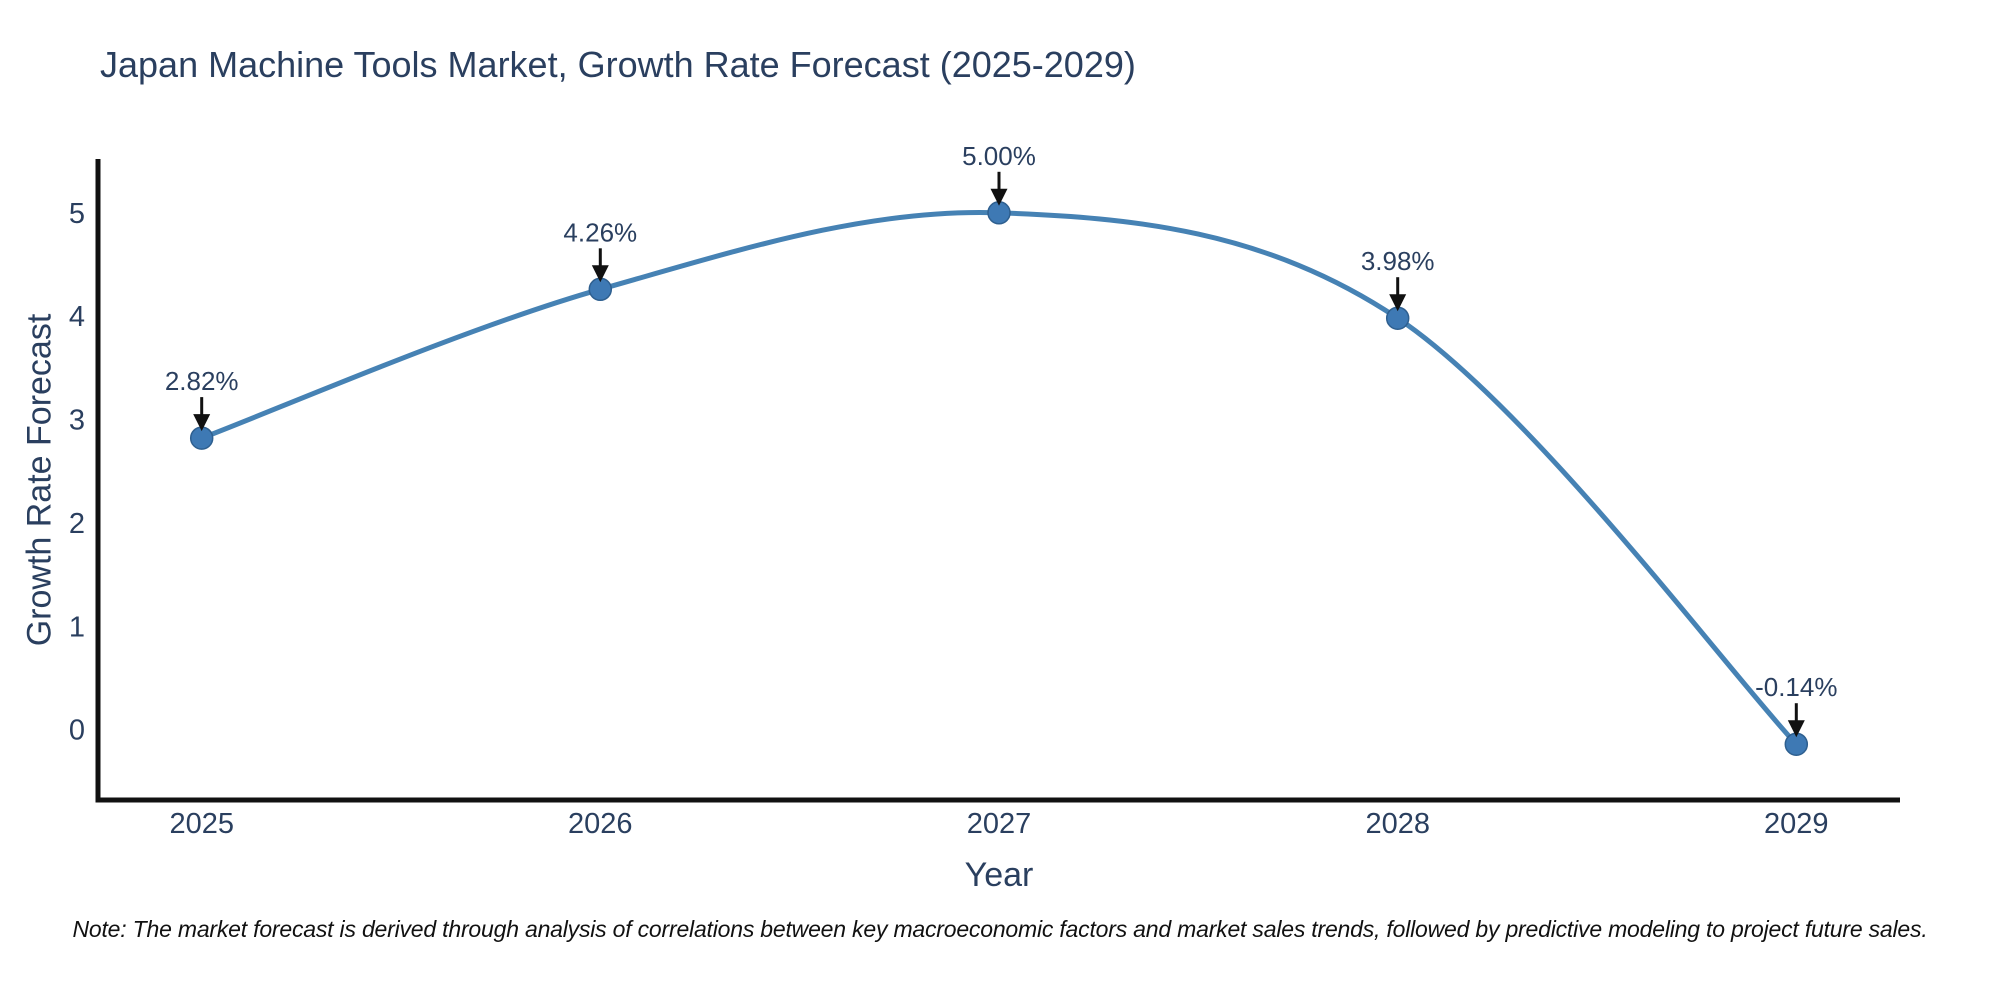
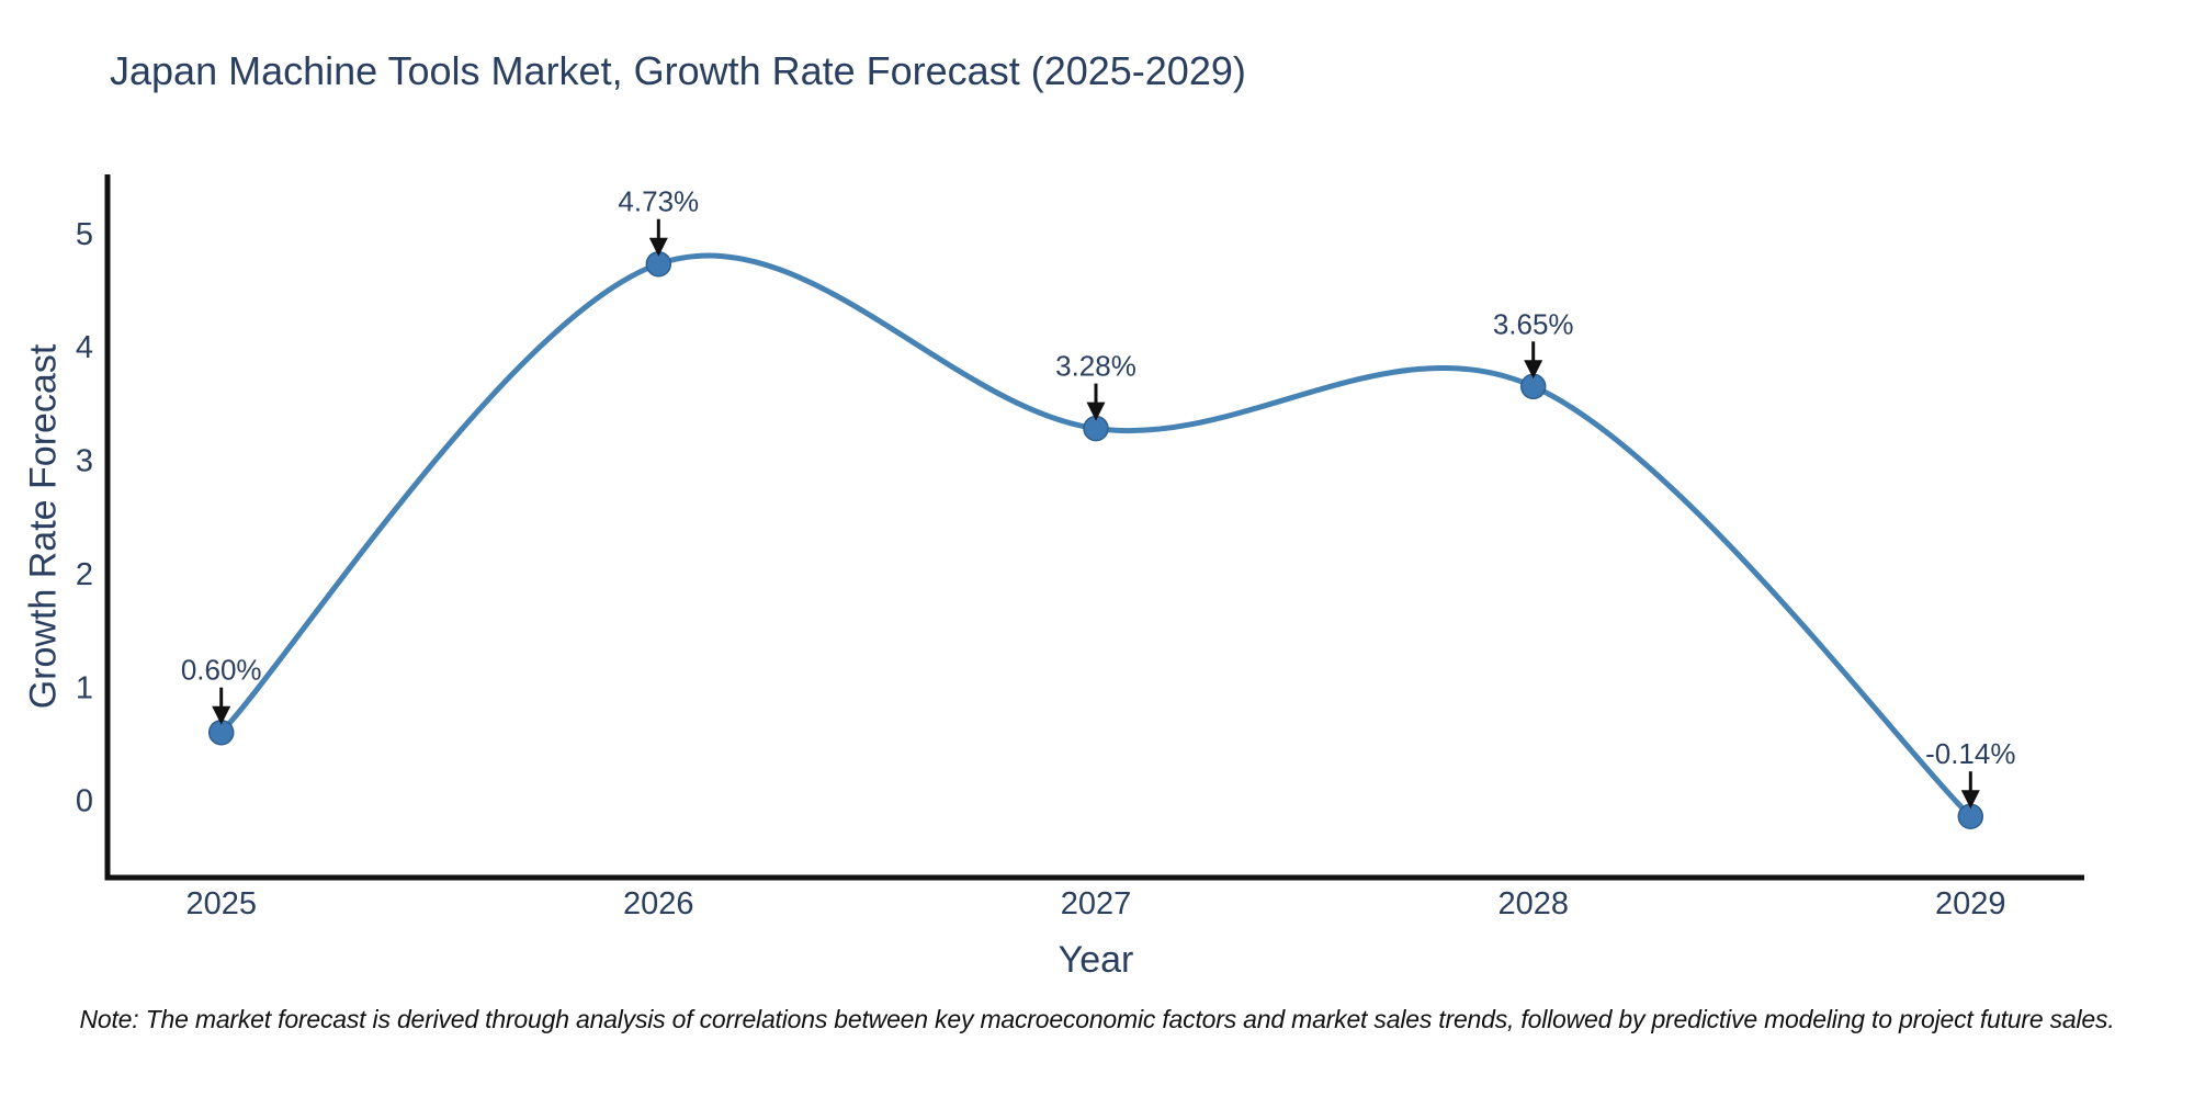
2025: 2.82% -> 0.60%
2026: 4.26% -> 4.73%
2027: 5.00% -> 3.28%
2028: 3.98% -> 3.65%
